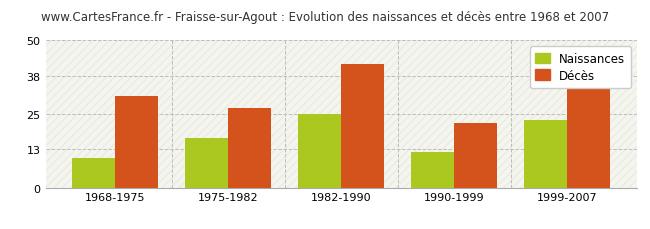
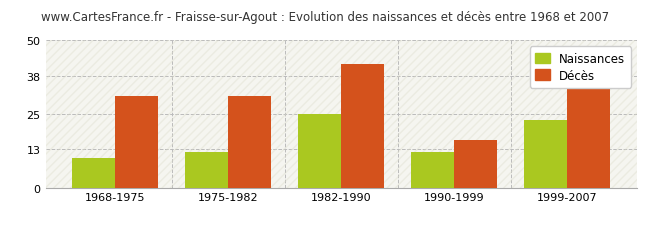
Naissances/1975-1982: 17 -> 12
Décès/1975-1982: 27 -> 31
Décès/1990-1999: 22 -> 16
